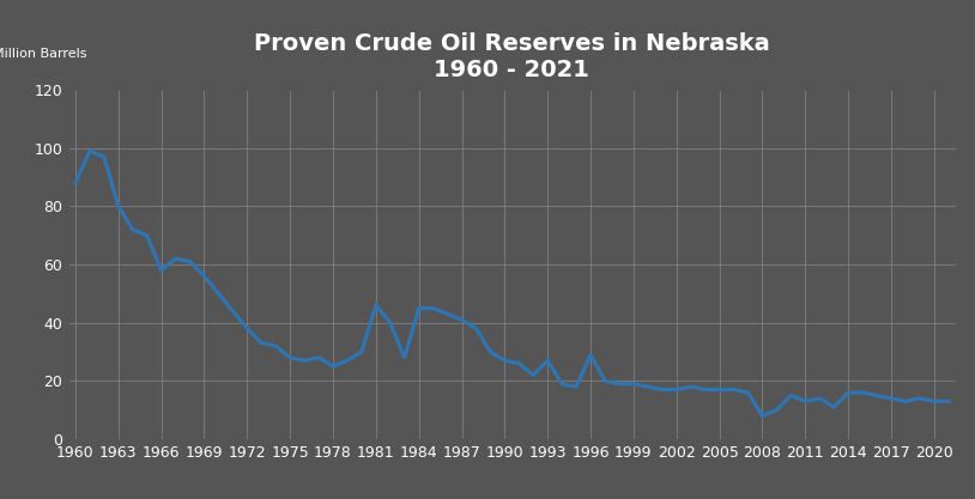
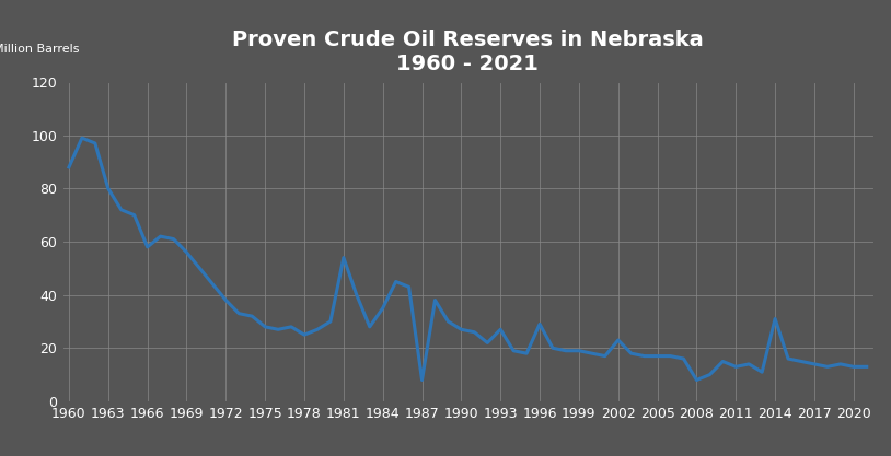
1981: 46 -> 54
1984: 45 -> 35
1987: 41 -> 8
2002: 17 -> 23
2014: 16 -> 31
